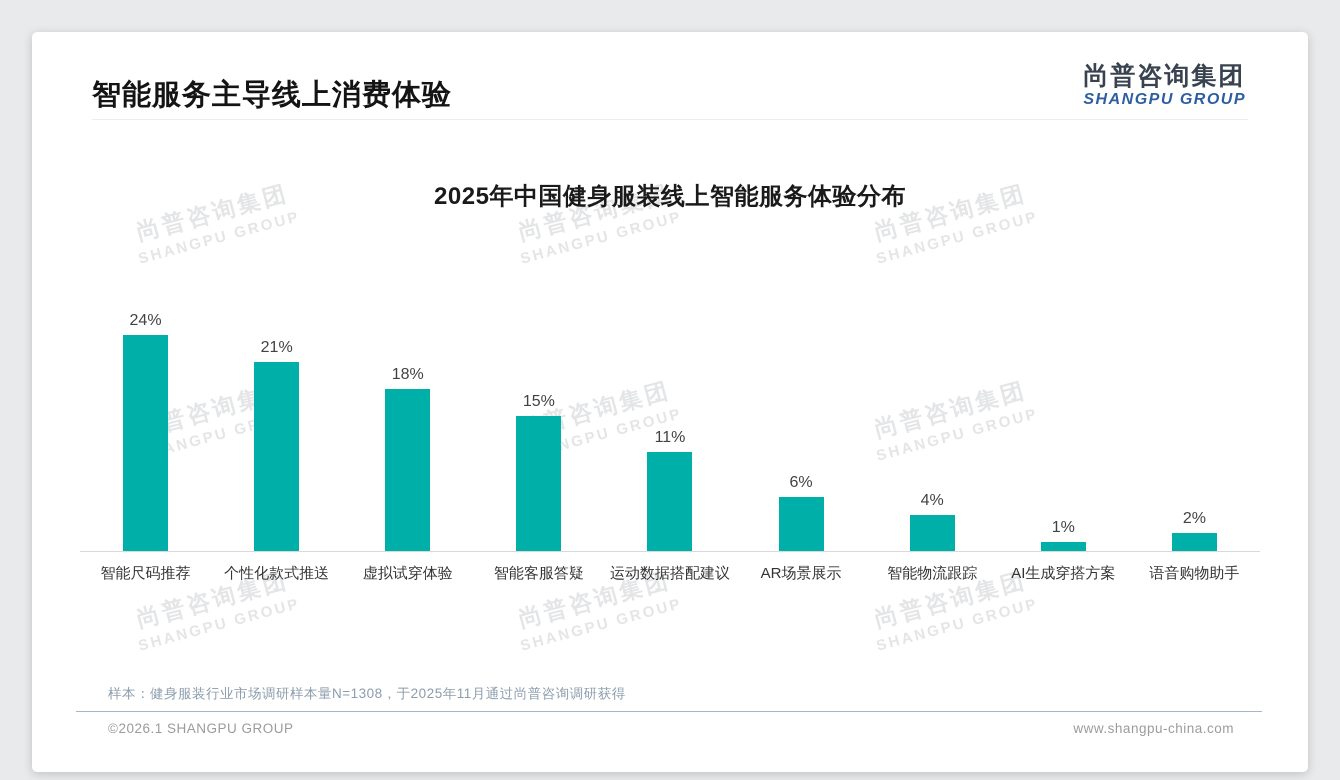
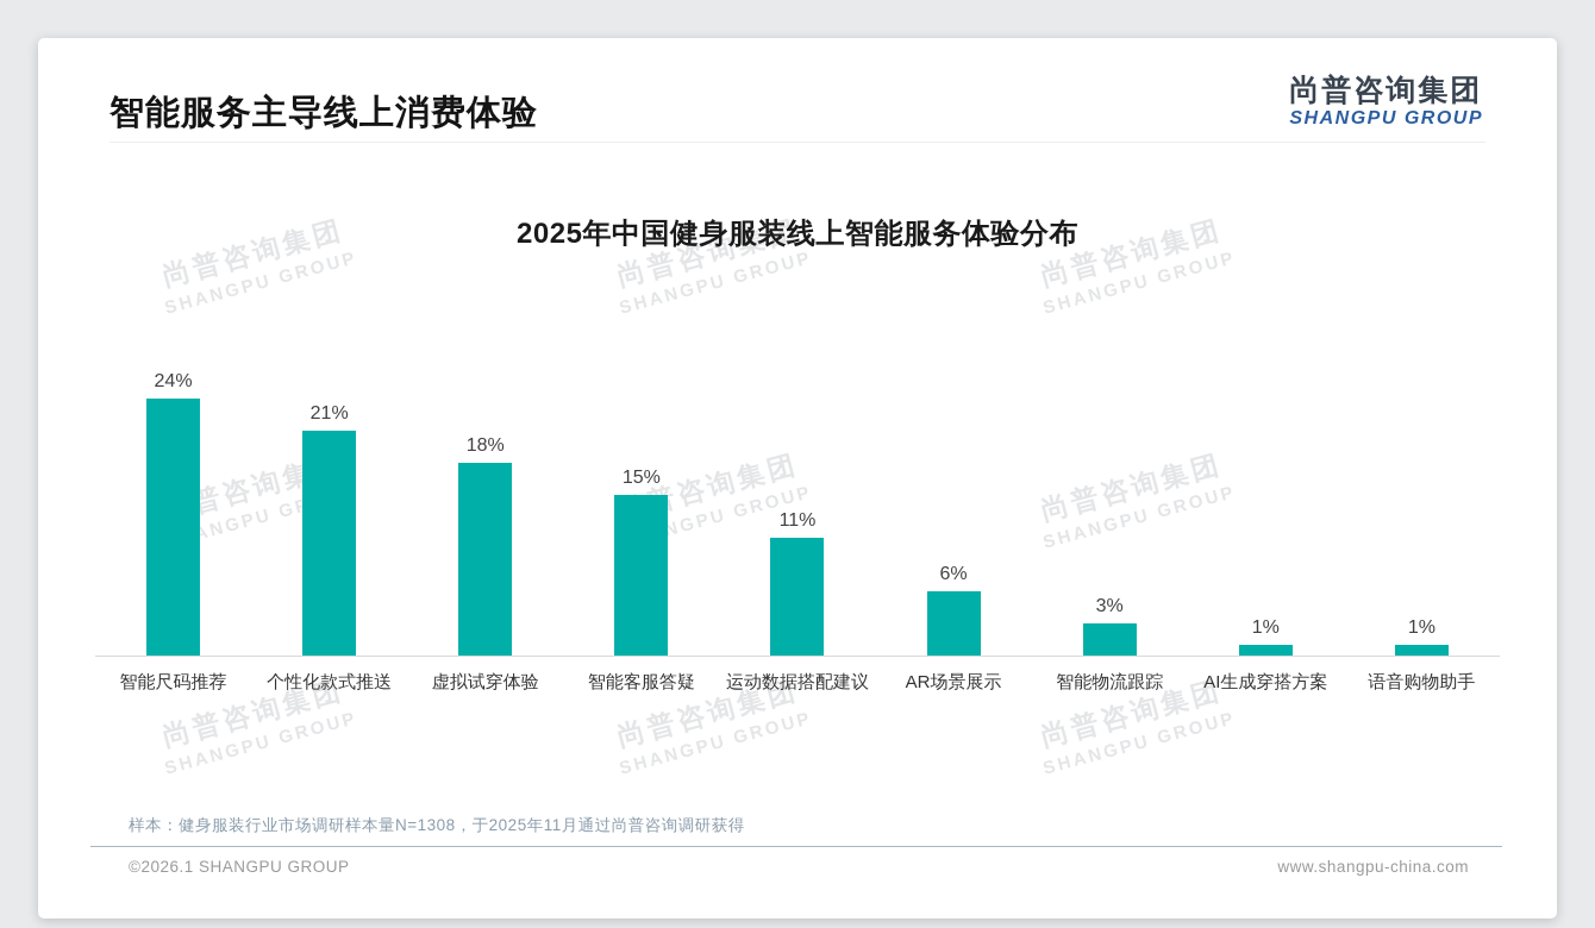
智能物流跟踪: 4% -> 3%
语音购物助手: 2% -> 1%
